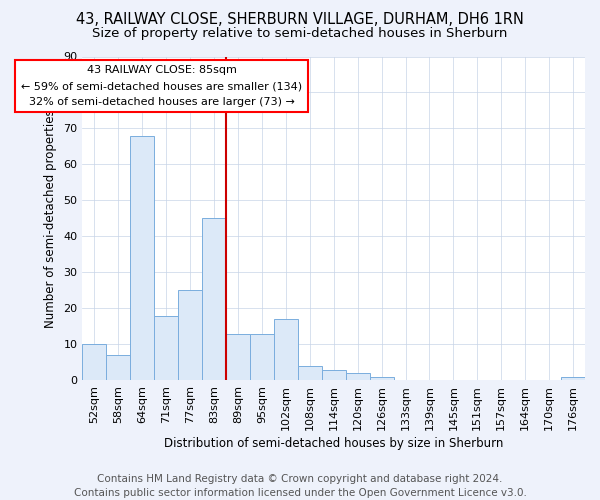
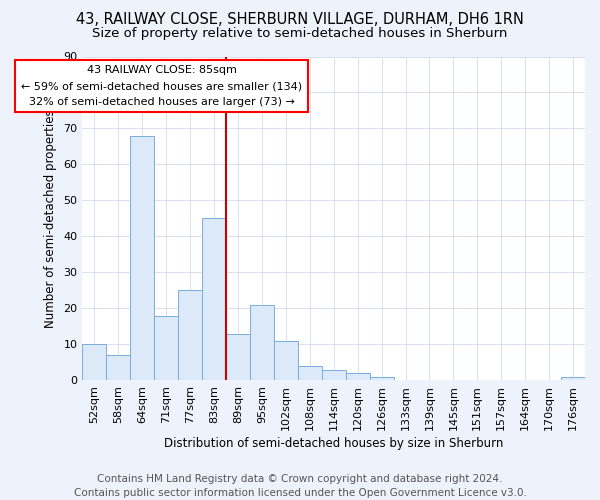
95sqm: 13 -> 21
102sqm: 17 -> 11
